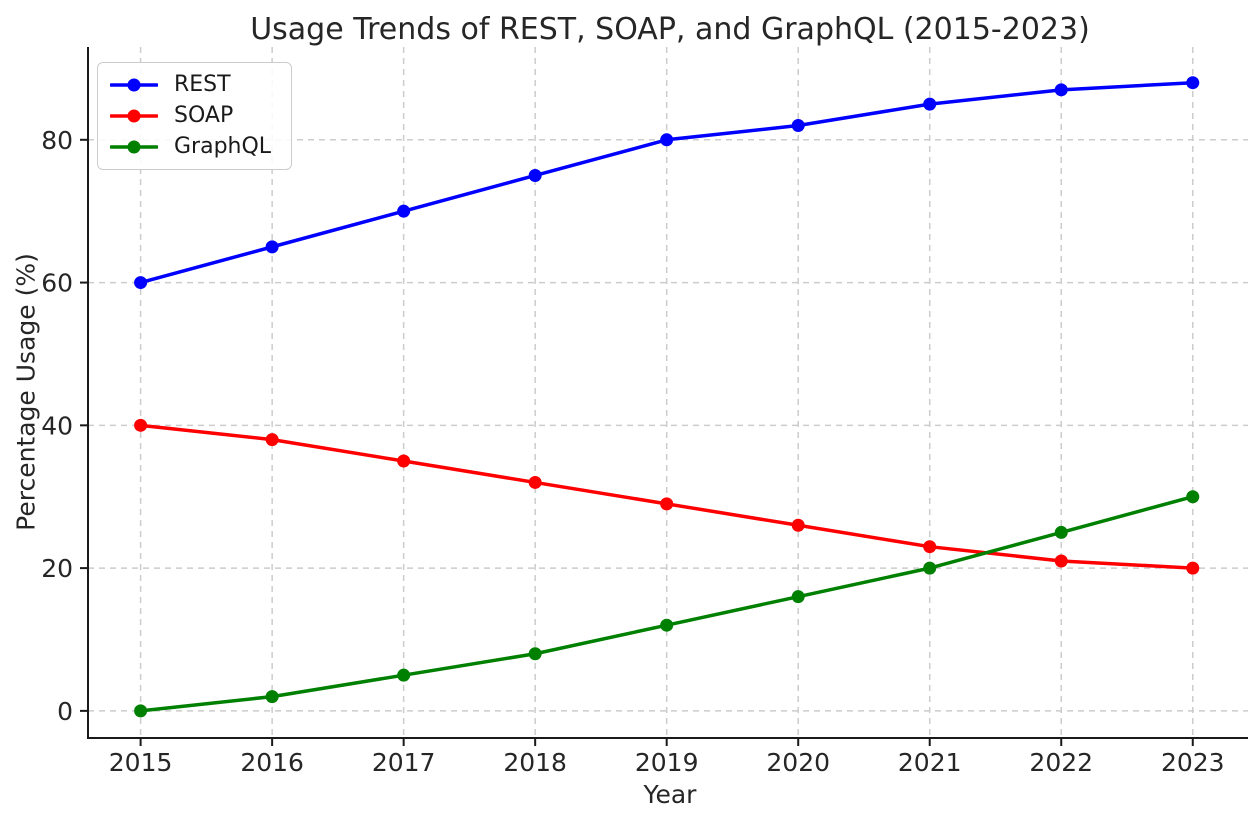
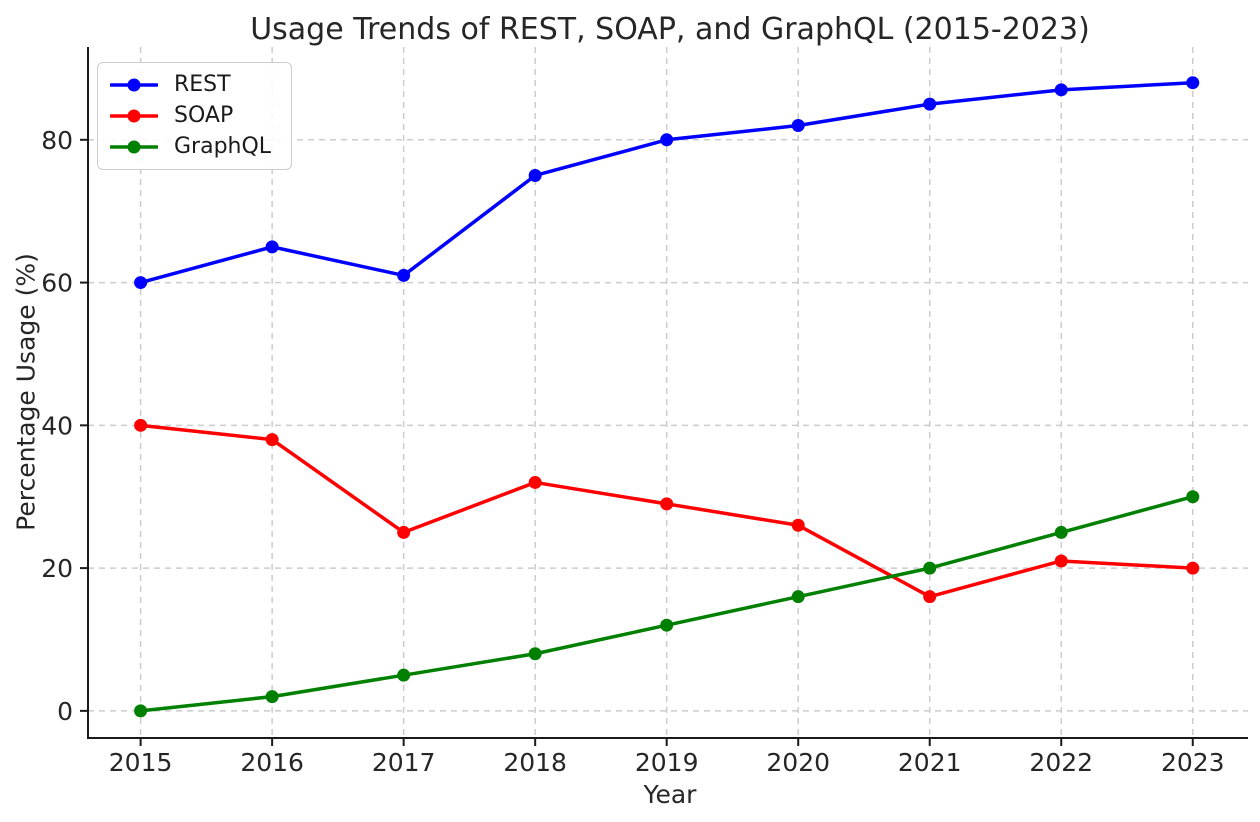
REST/2017: 70 -> 61
SOAP/2017: 35 -> 25
SOAP/2021: 23 -> 16
